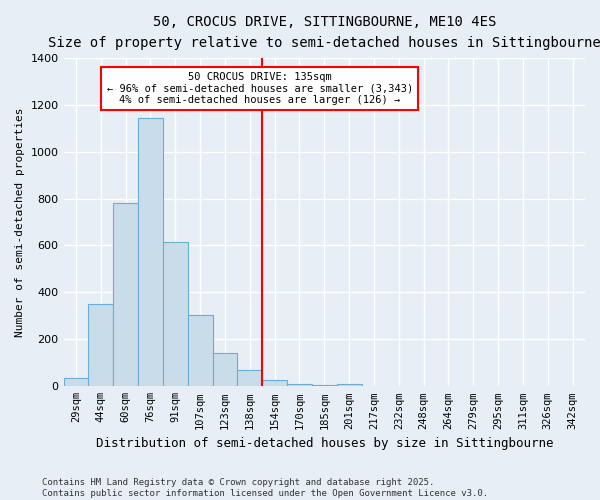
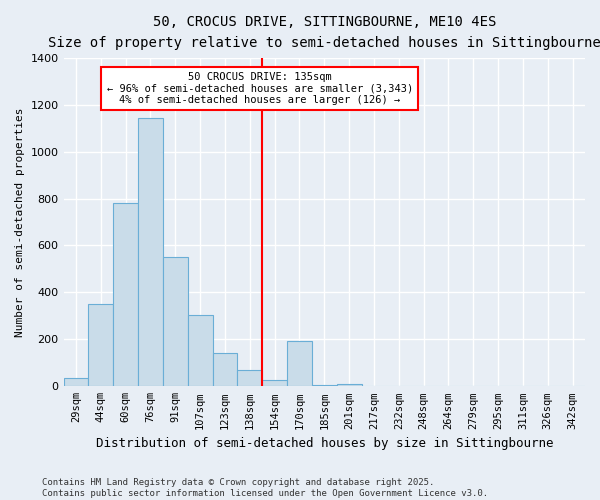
91sqm: 615 -> 550
170sqm: 10 -> 195
